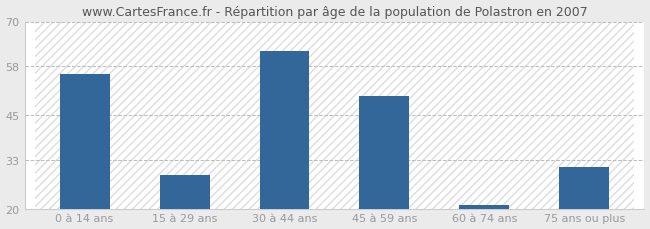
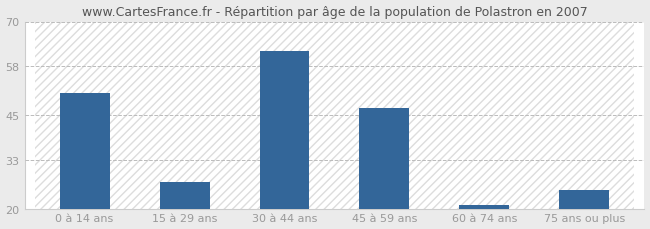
0 à 14 ans: 56 -> 51
15 à 29 ans: 29 -> 27
45 à 59 ans: 50 -> 47
75 ans ou plus: 31 -> 25
